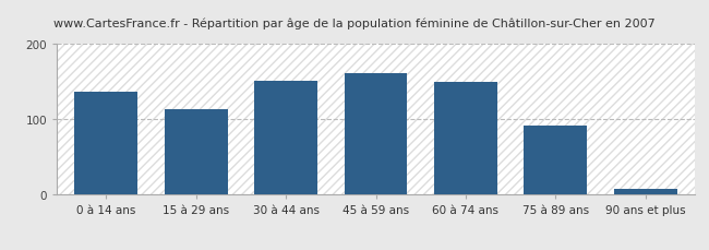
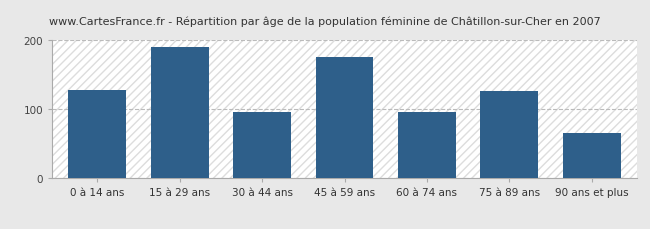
0 à 14 ans: 137 -> 128
15 à 29 ans: 113 -> 190
30 à 44 ans: 152 -> 96
45 à 59 ans: 162 -> 176
60 à 74 ans: 150 -> 96
75 à 89 ans: 92 -> 126
90 ans et plus: 8 -> 66
